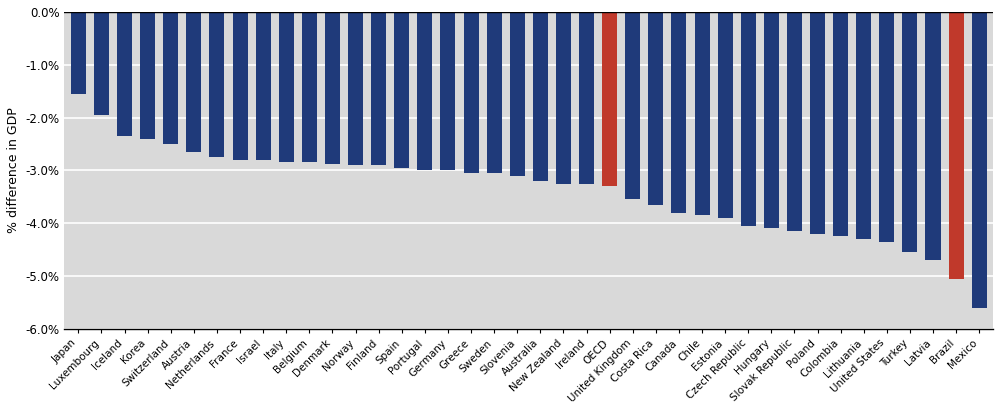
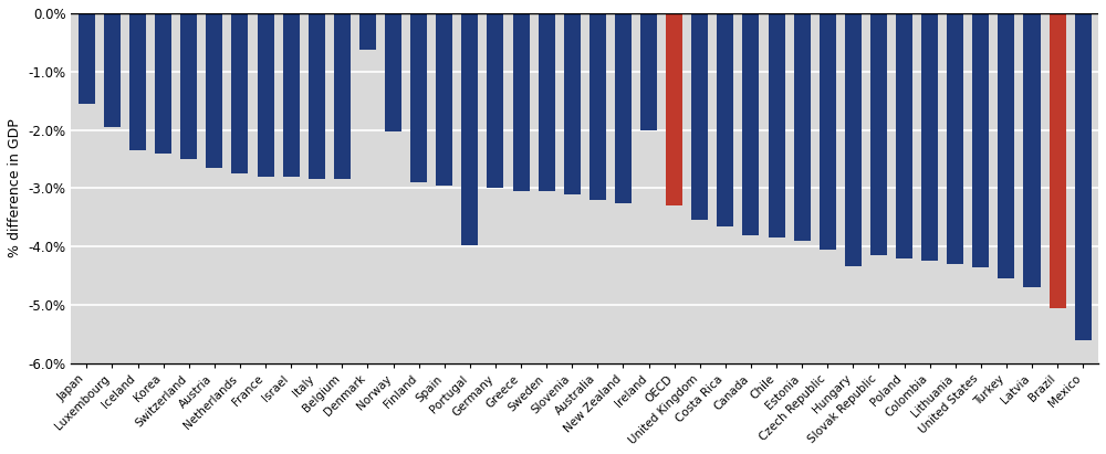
Denmark: -2.88% -> -0.62%
Norway: -2.90% -> -2.02%
Portugal: -3.00% -> -3.98%
Ireland: -3.25% -> -2.00%
Hungary: -4.10% -> -4.34%
